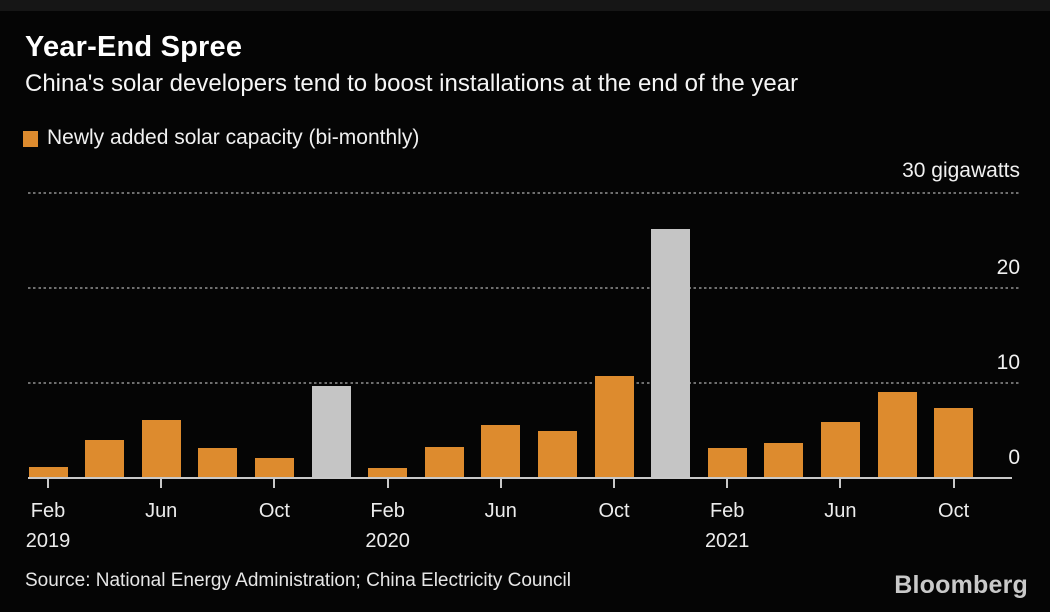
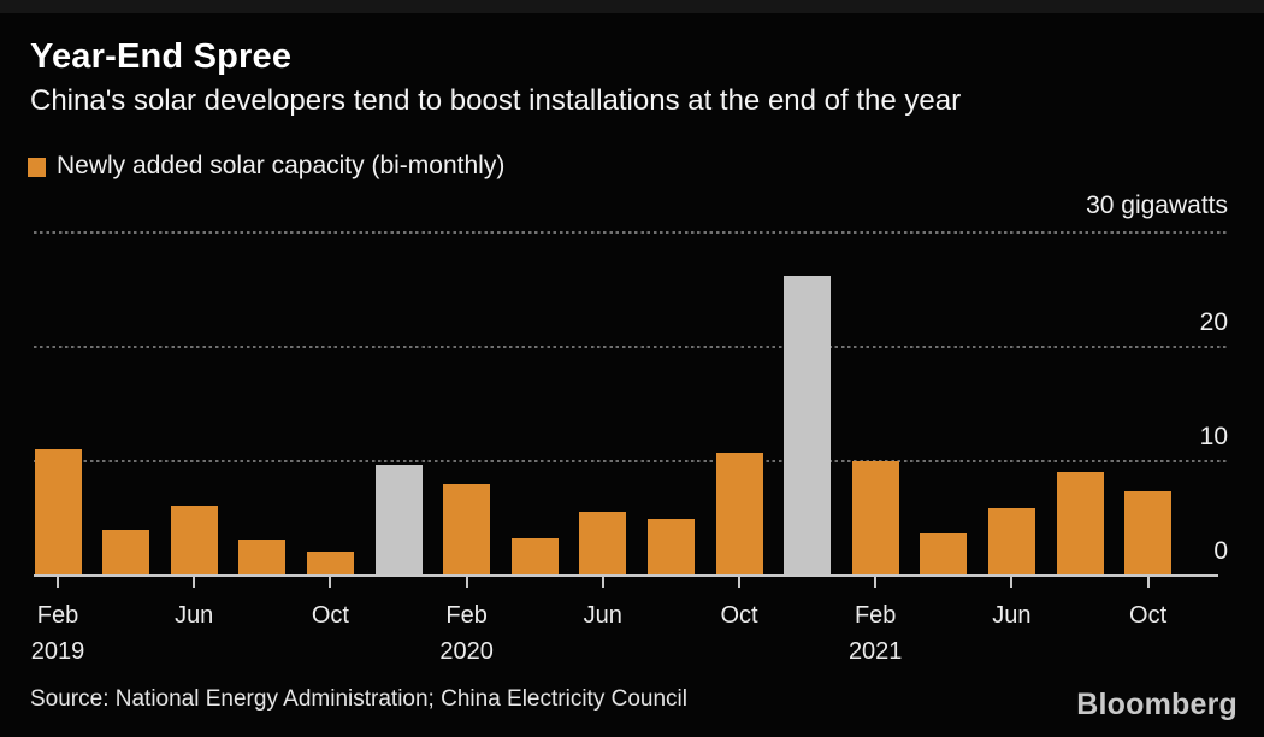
Feb 2019: 1 -> 11
Feb 2020: 1 -> 8
Feb 2021: 3 -> 10
